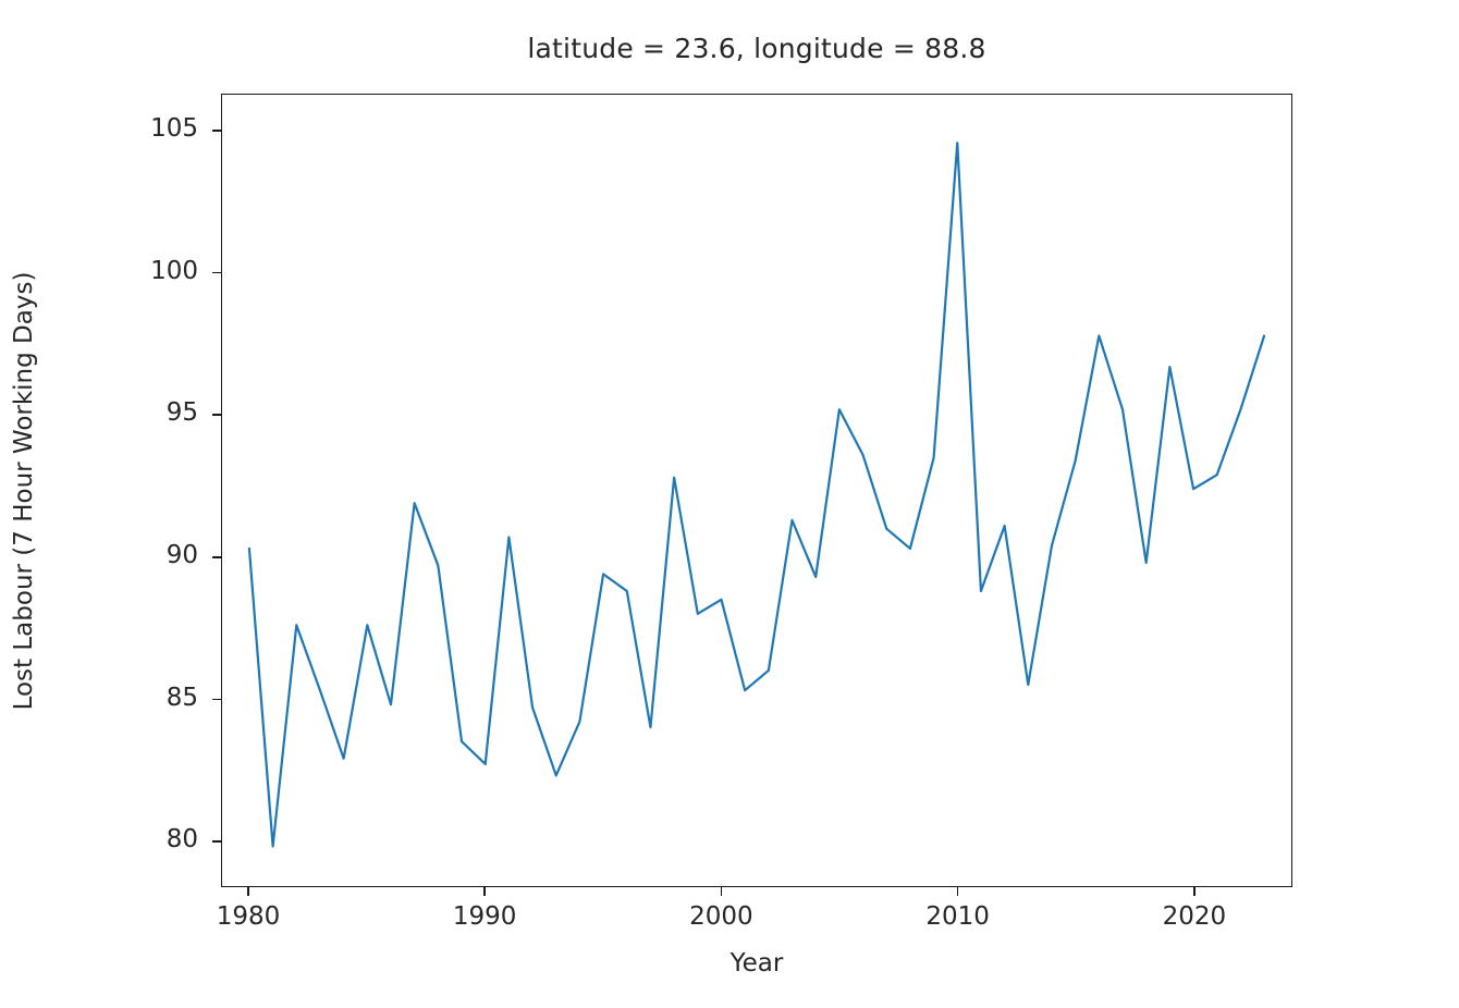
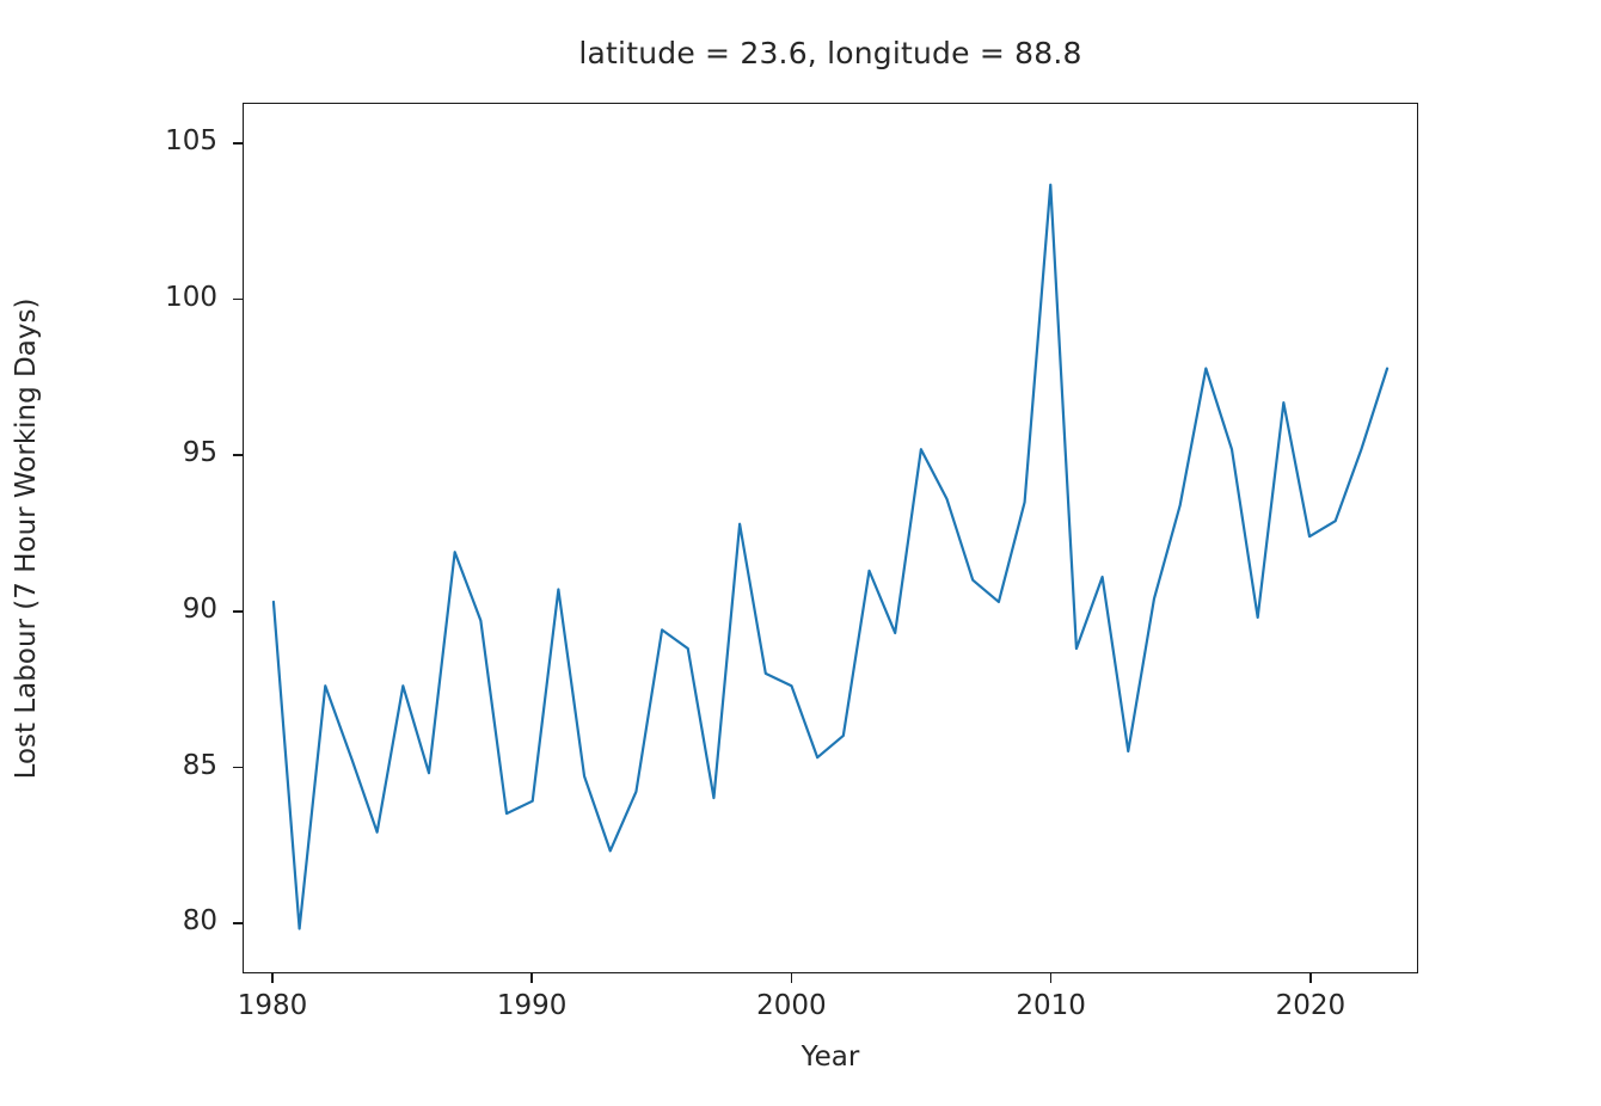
1990: 82.7 -> 83.9
2000: 88.5 -> 87.6
2010: 104.6 -> 103.7
